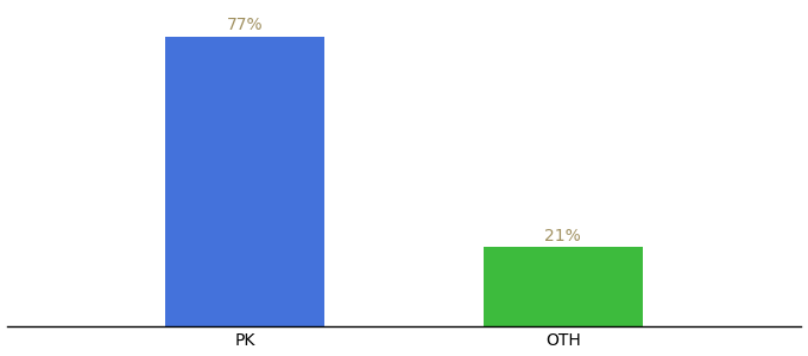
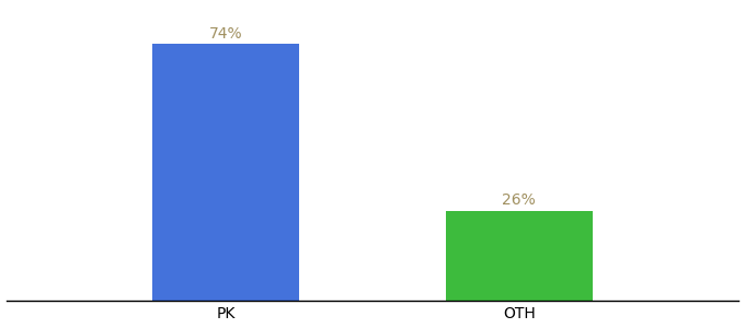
PK: 77% -> 74%
OTH: 21% -> 26%
